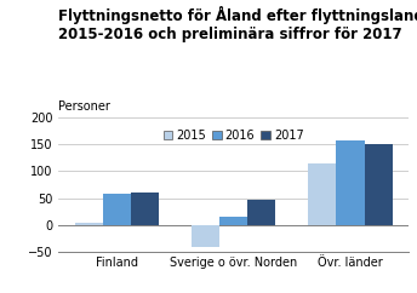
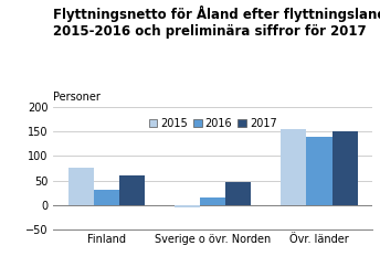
2015/Finland: 5 -> 75
2016/Finland: 58 -> 30
2015/Sverige o övr. Norden: -40 -> -5
2015/Övr. länder: 115 -> 155
2016/Övr. länder: 158 -> 140
